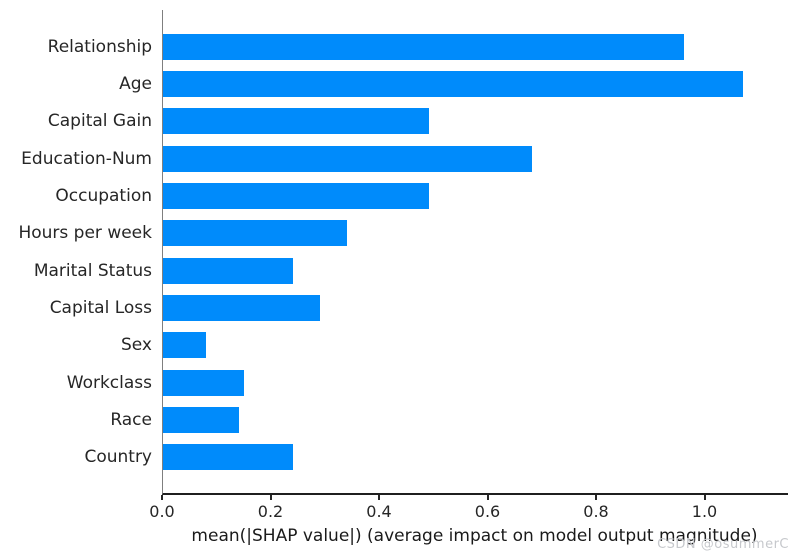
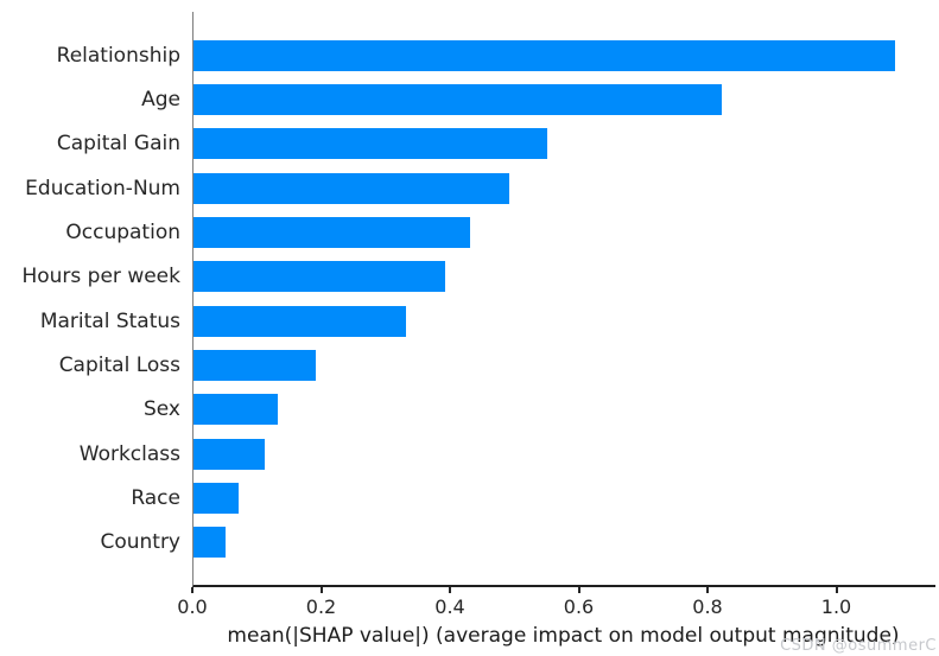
Relationship: 0.96 -> 1.09
Age: 1.07 -> 0.82
Capital Gain: 0.49 -> 0.55
Education-Num: 0.68 -> 0.49
Occupation: 0.49 -> 0.43
Hours per week: 0.34 -> 0.39
Marital Status: 0.24 -> 0.33
Capital Loss: 0.29 -> 0.19
Sex: 0.08 -> 0.13
Workclass: 0.15 -> 0.11
Race: 0.14 -> 0.07
Country: 0.24 -> 0.05
